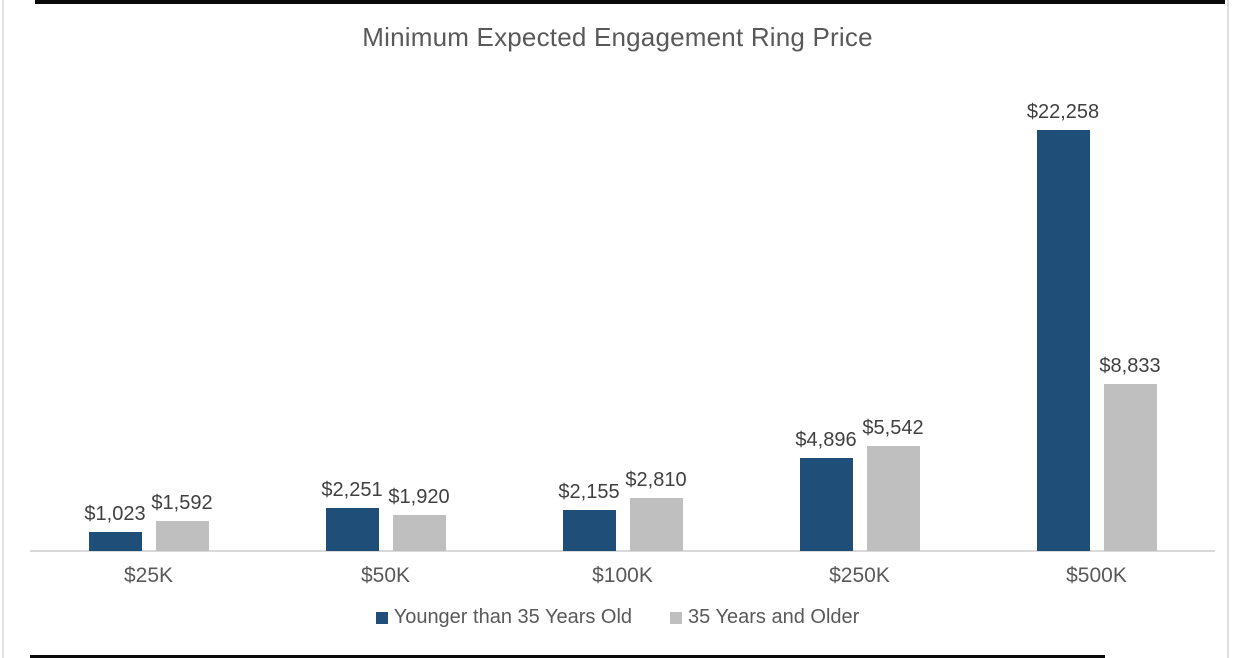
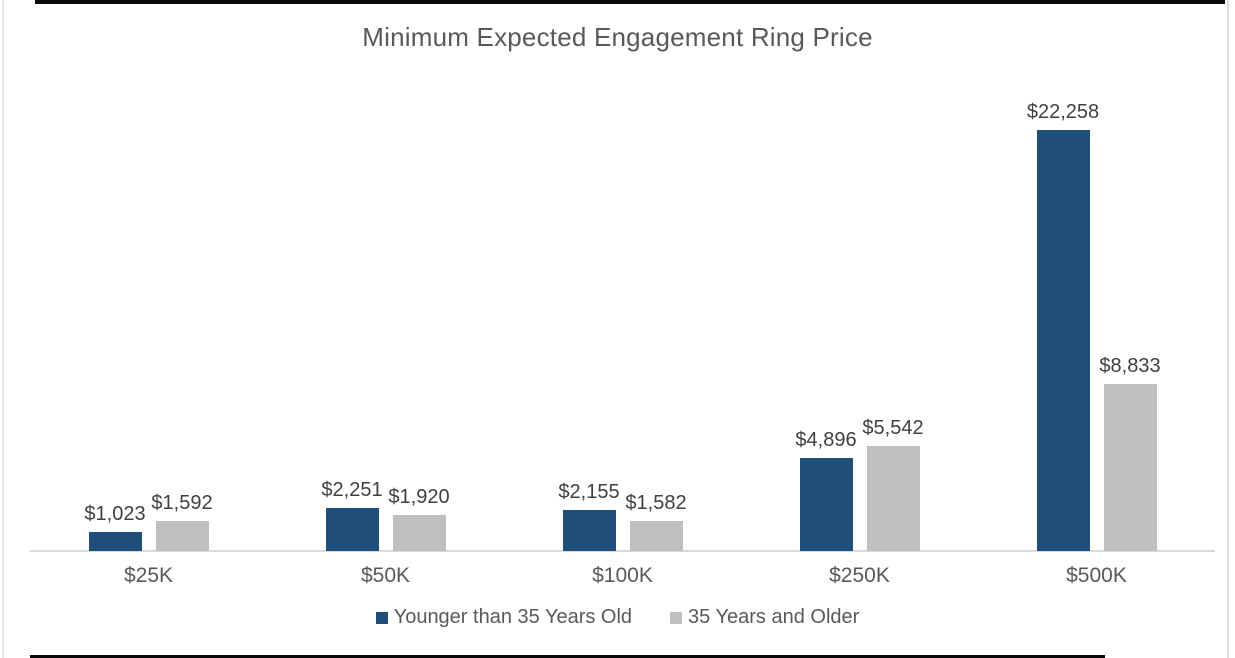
35 Years and Older/$100K: $2,810 -> $1,582
